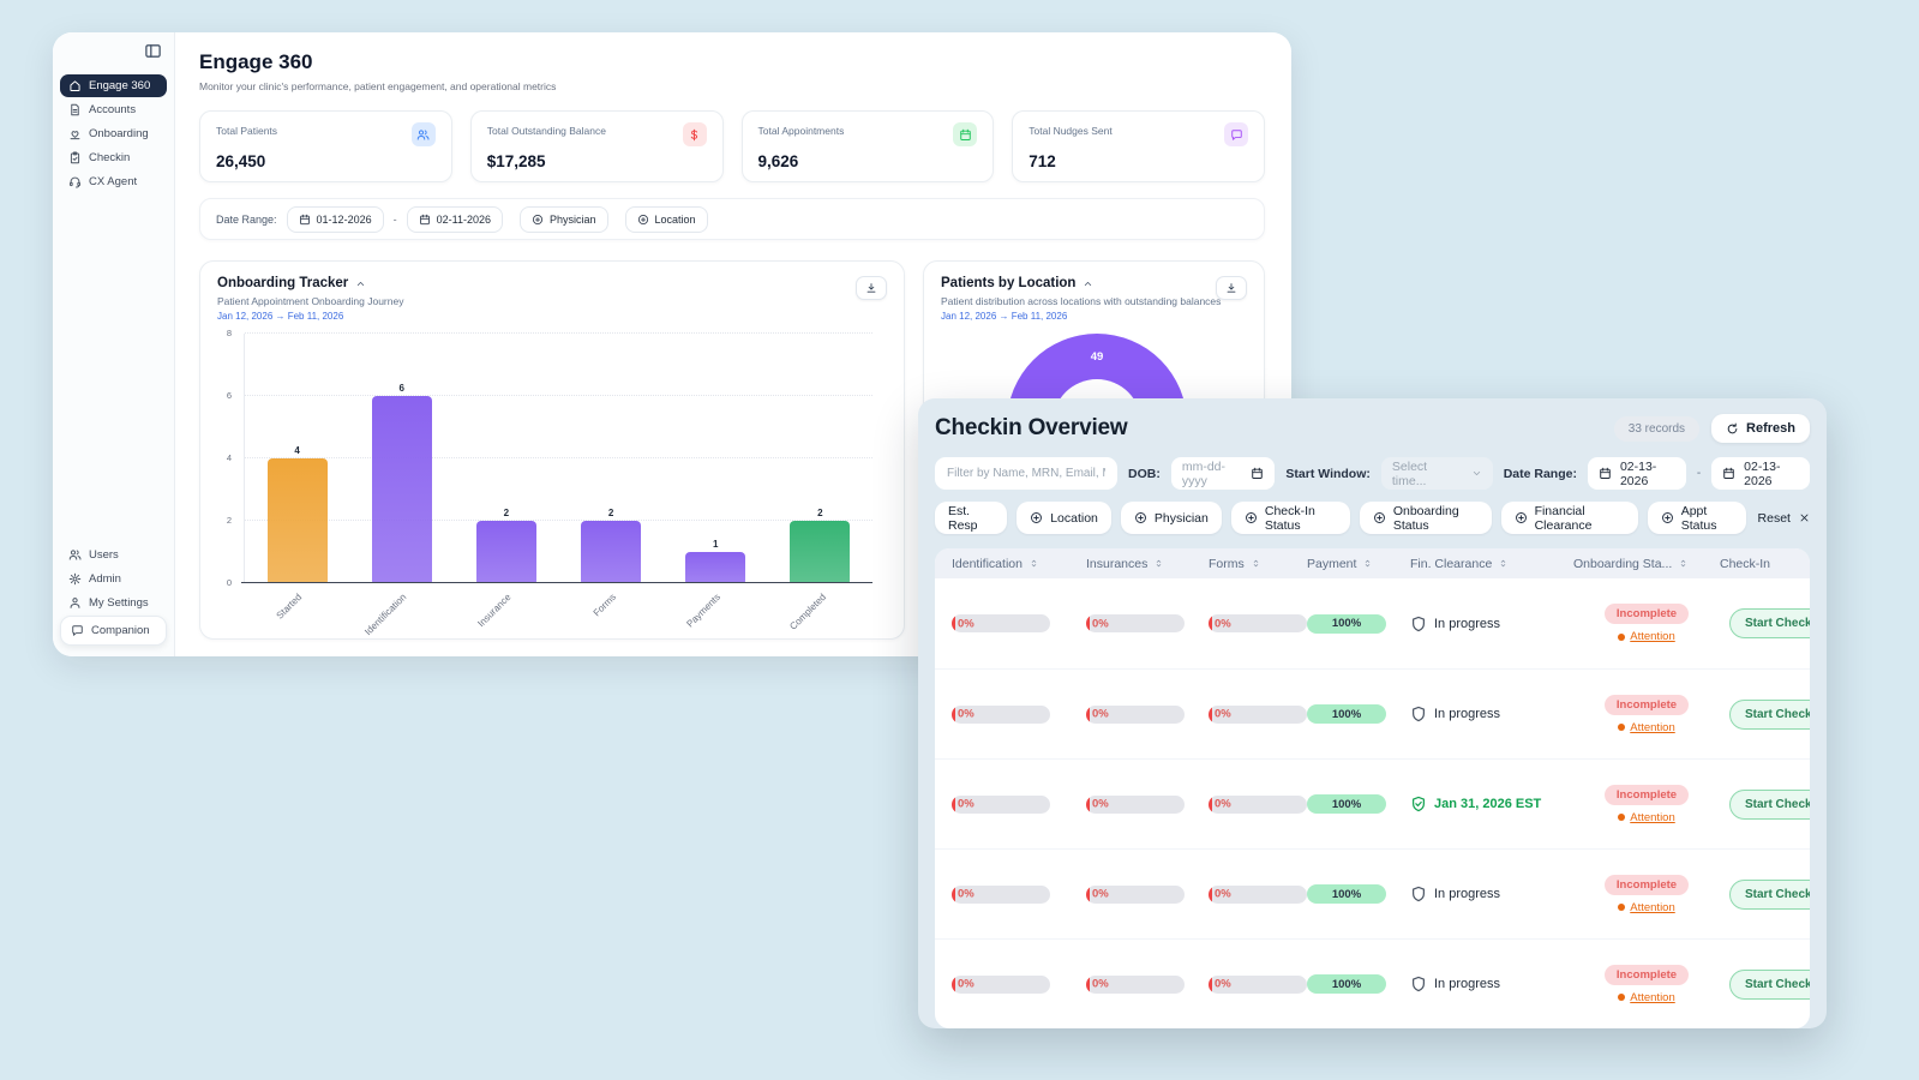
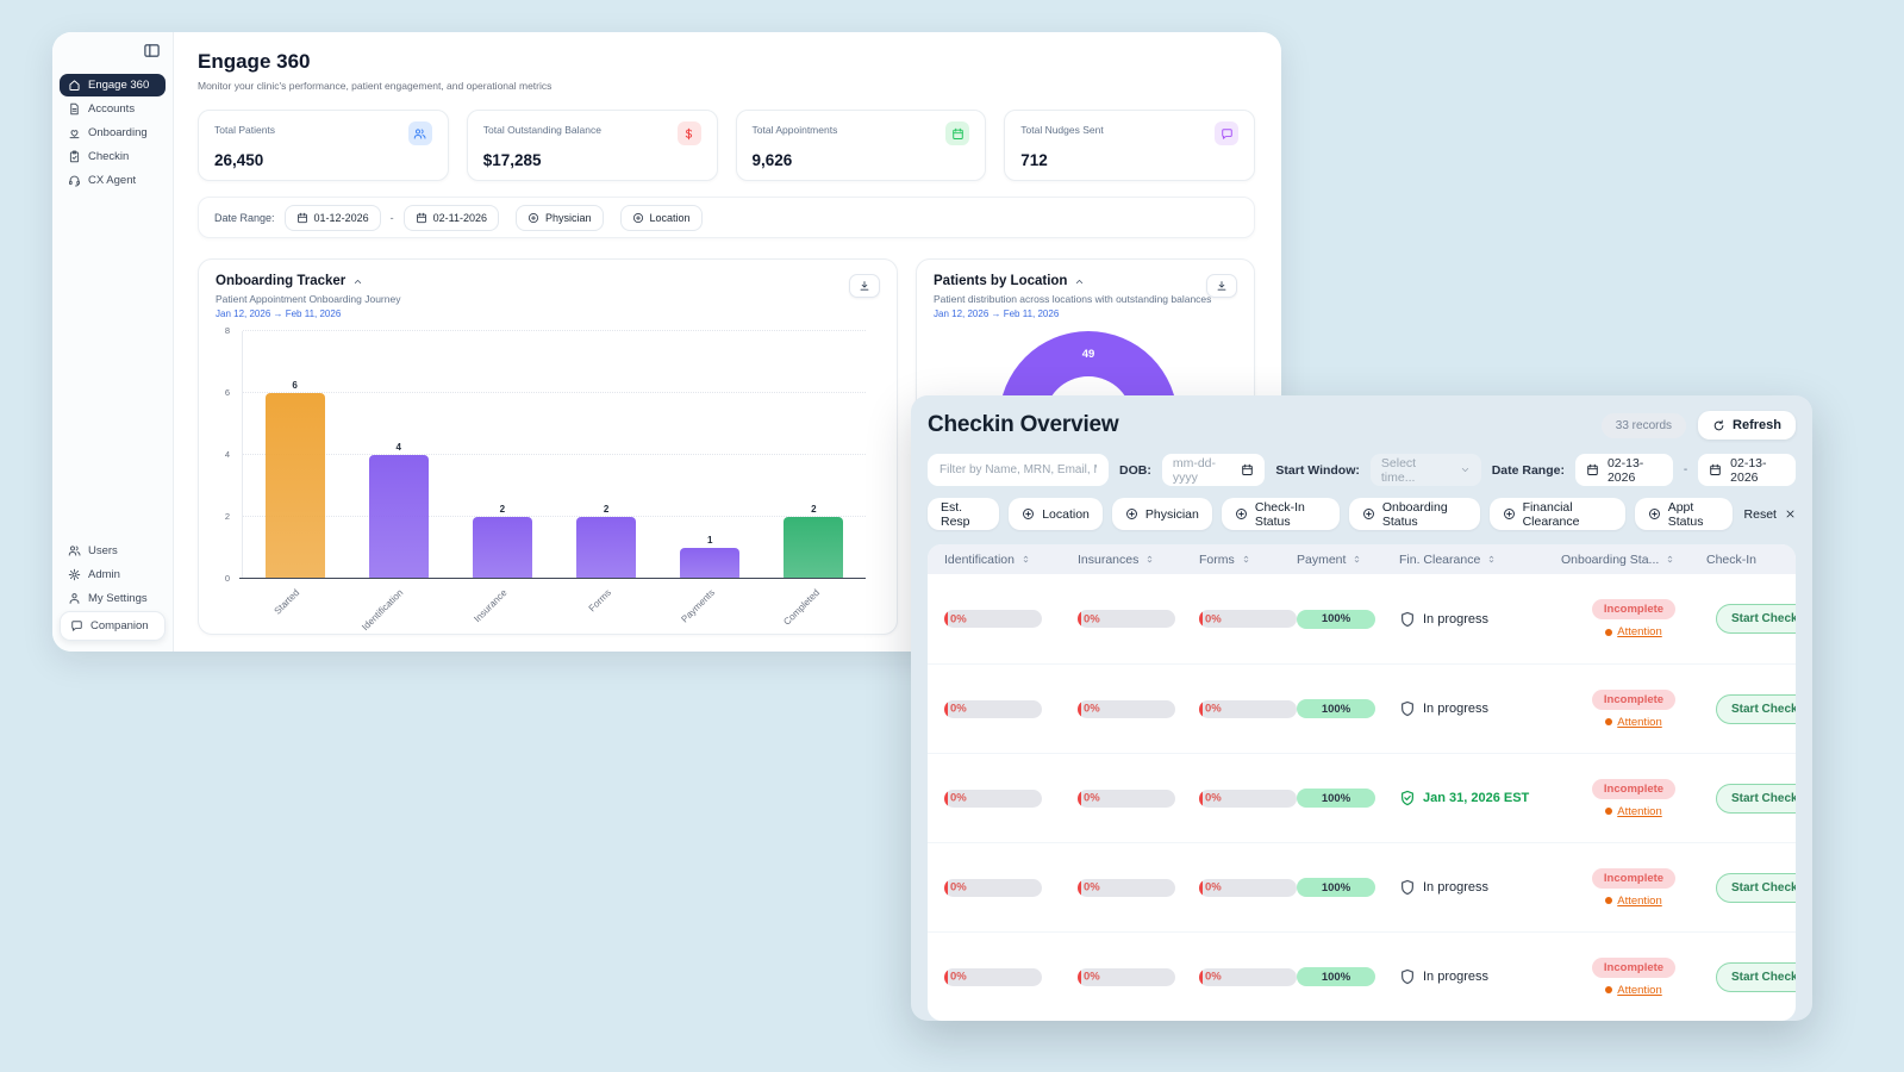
Onboarding Tracker/Started: 4 -> 6
Onboarding Tracker/Identification: 6 -> 4
